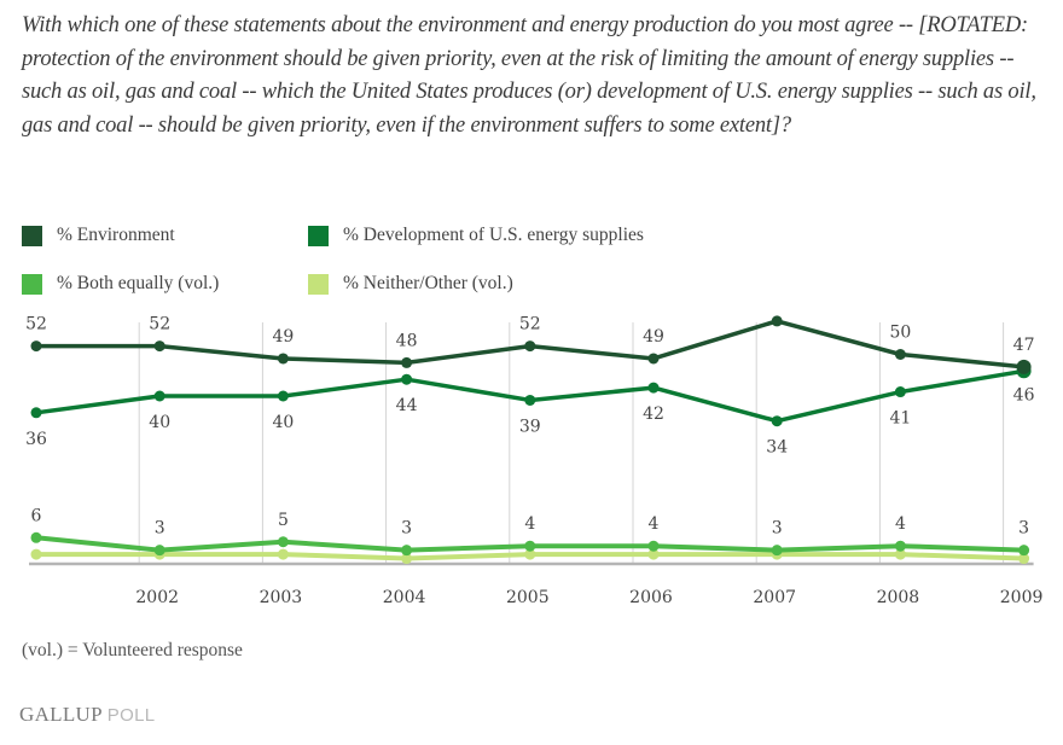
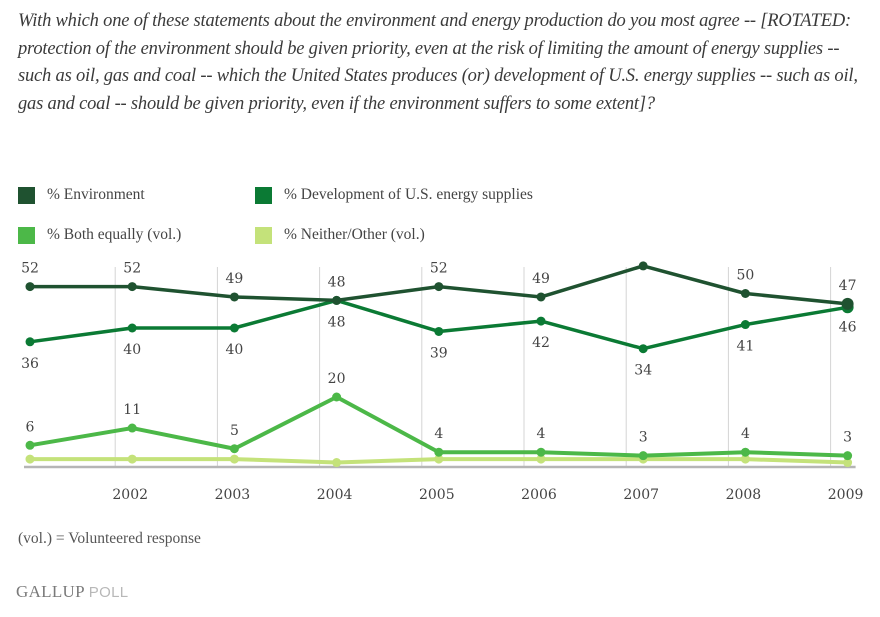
% Both equally (vol.)/2002: 3 -> 11
% Development of U.S. energy supplies/2004: 44 -> 48
% Both equally (vol.)/2004: 3 -> 20
